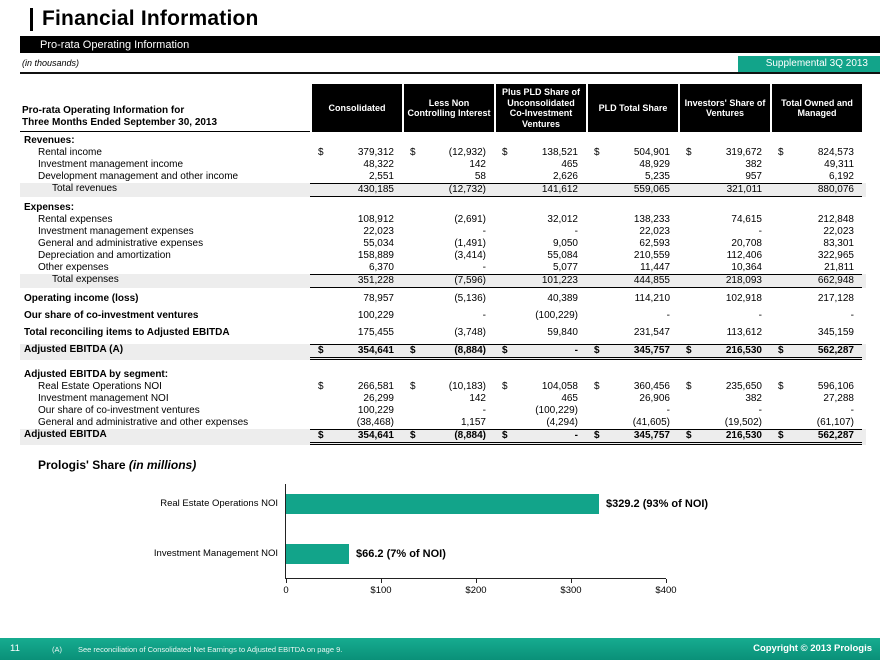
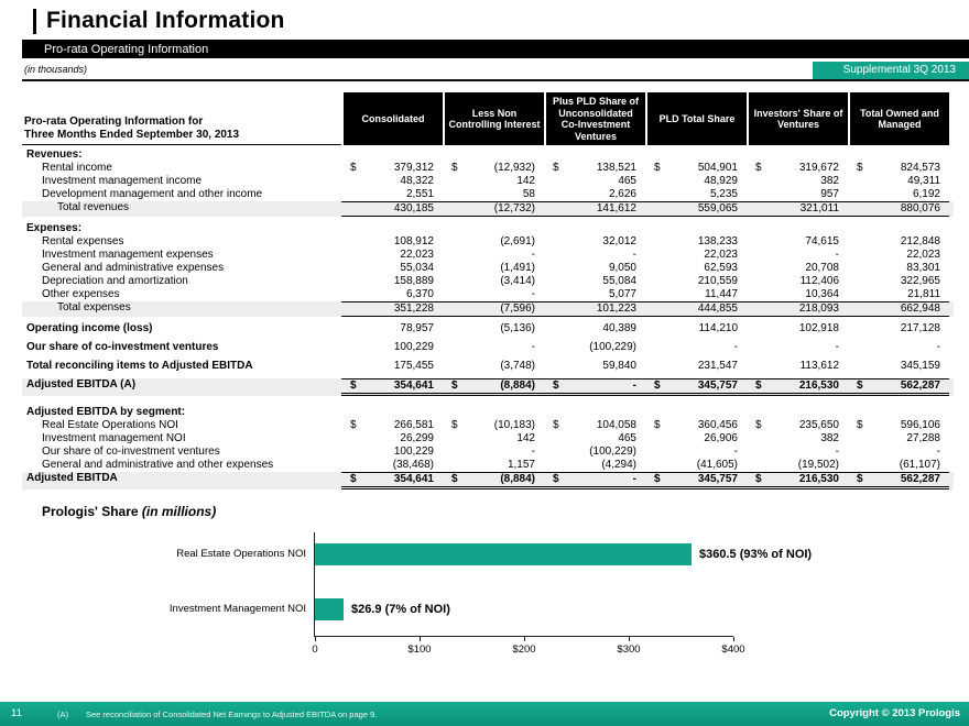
Real Estate Operations NOI: $329.2 -> $360.5
Investment Management NOI: $66.2 -> $26.9
